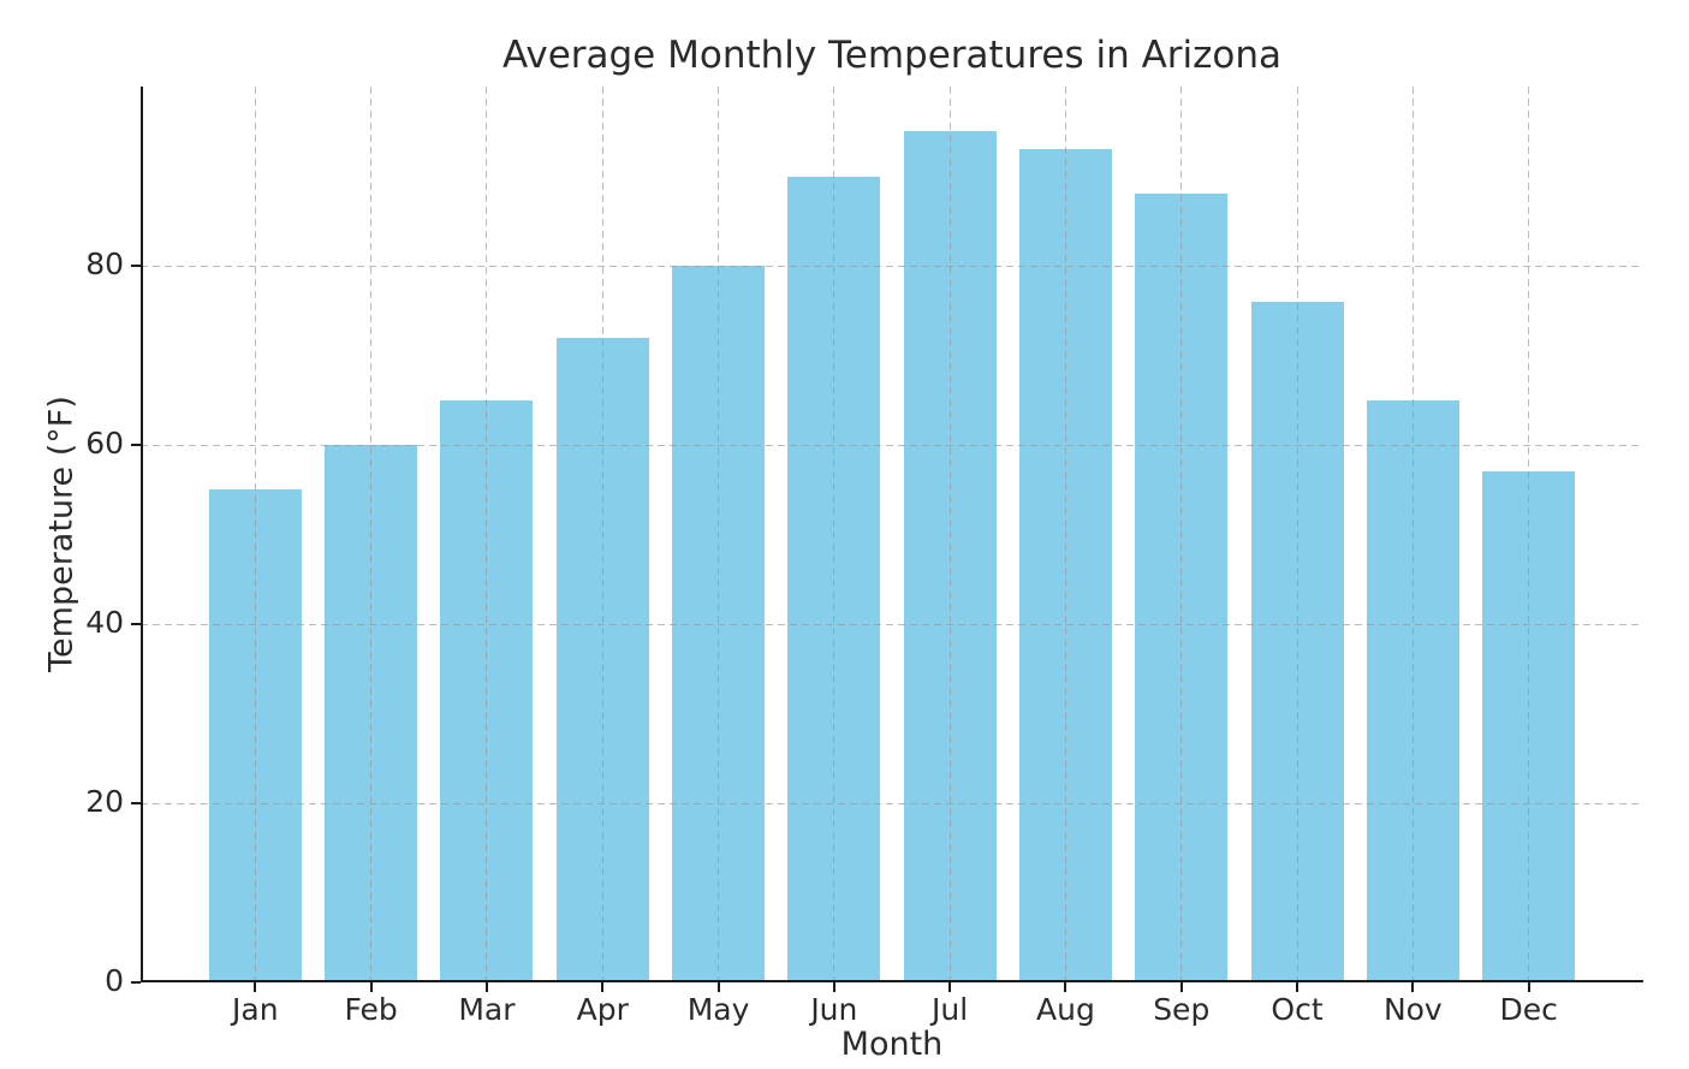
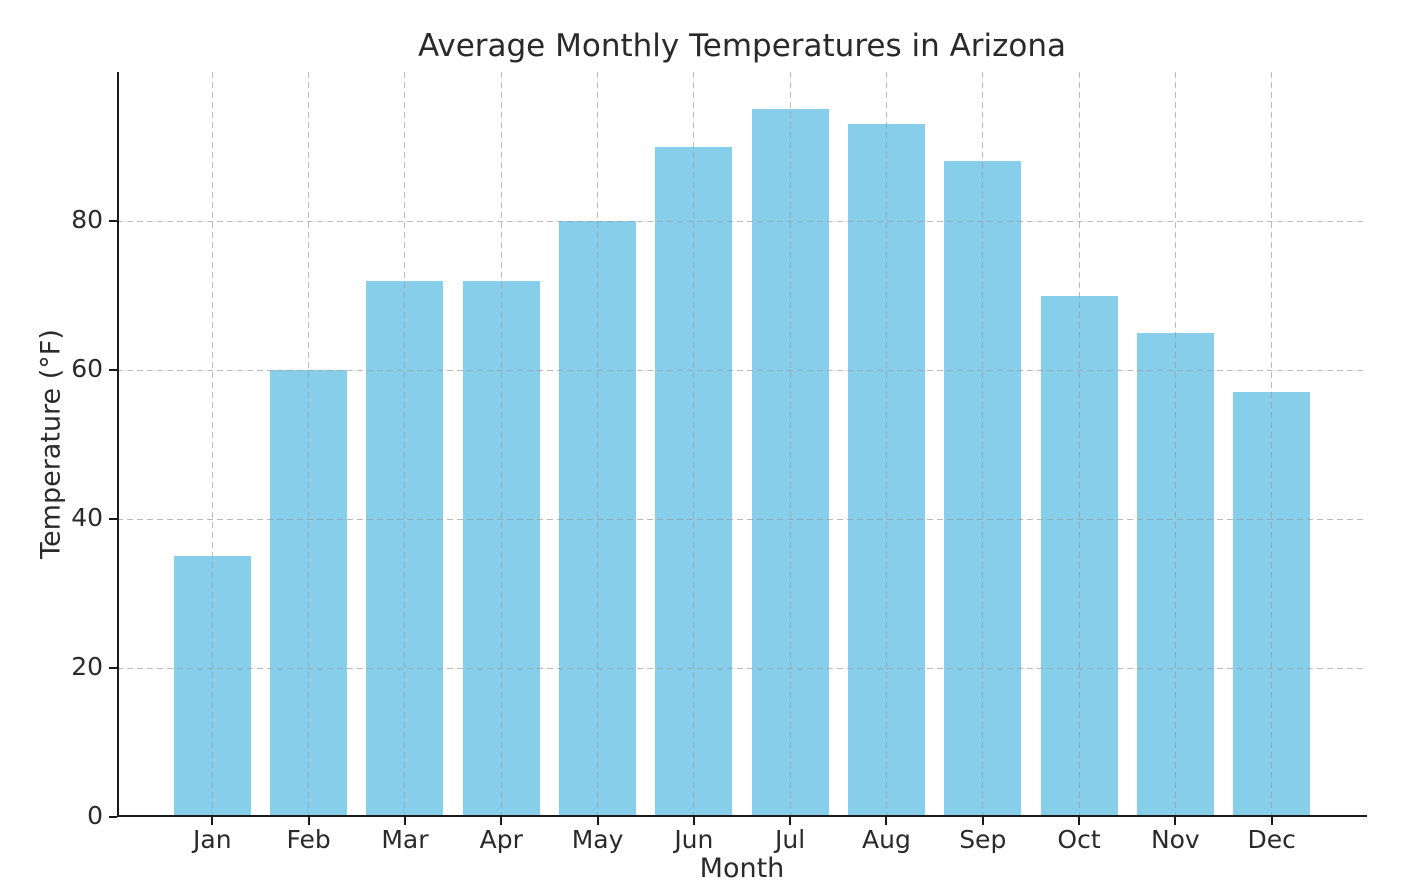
Jan: 55 -> 35
Mar: 65 -> 72
Oct: 76 -> 70
